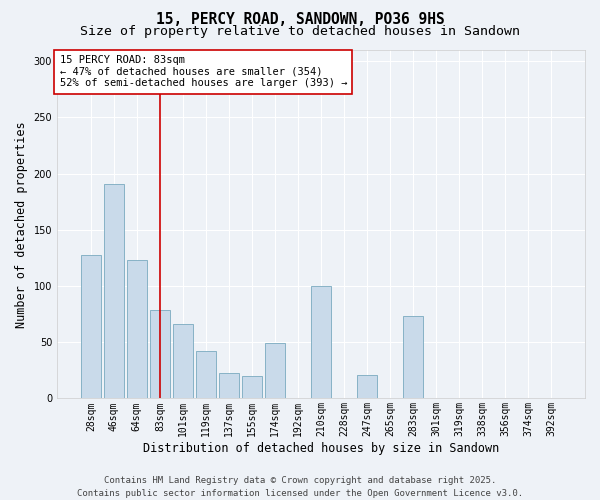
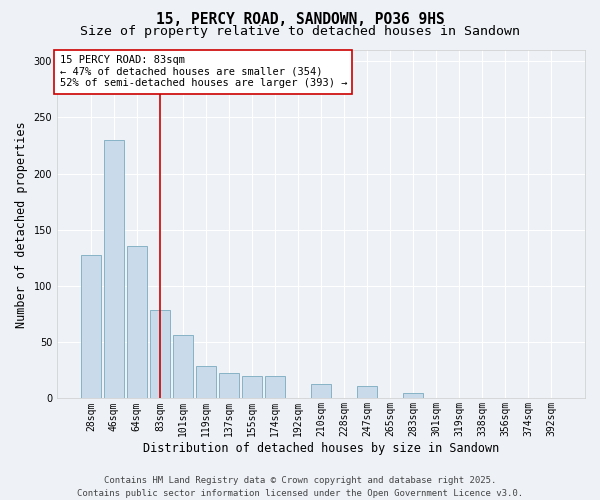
46sqm: 191 -> 230
64sqm: 123 -> 136
101sqm: 66 -> 56
119sqm: 42 -> 29
174sqm: 49 -> 20
210sqm: 100 -> 13
247sqm: 21 -> 11
283sqm: 73 -> 5
